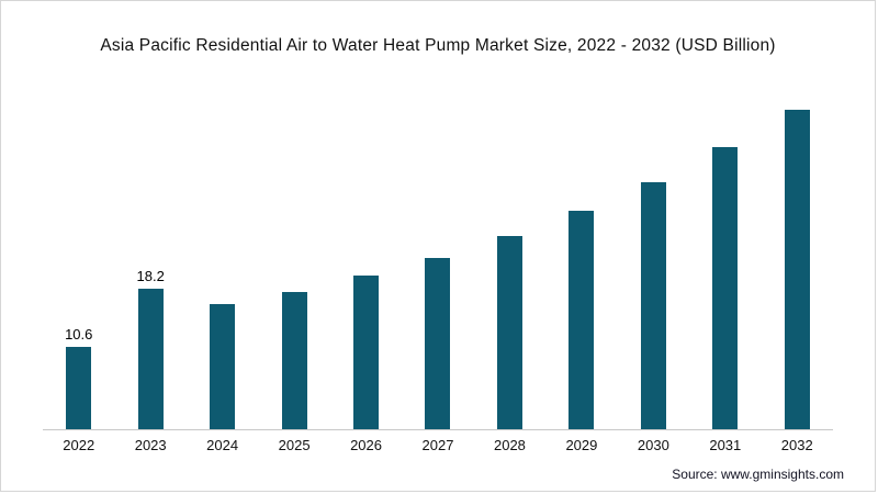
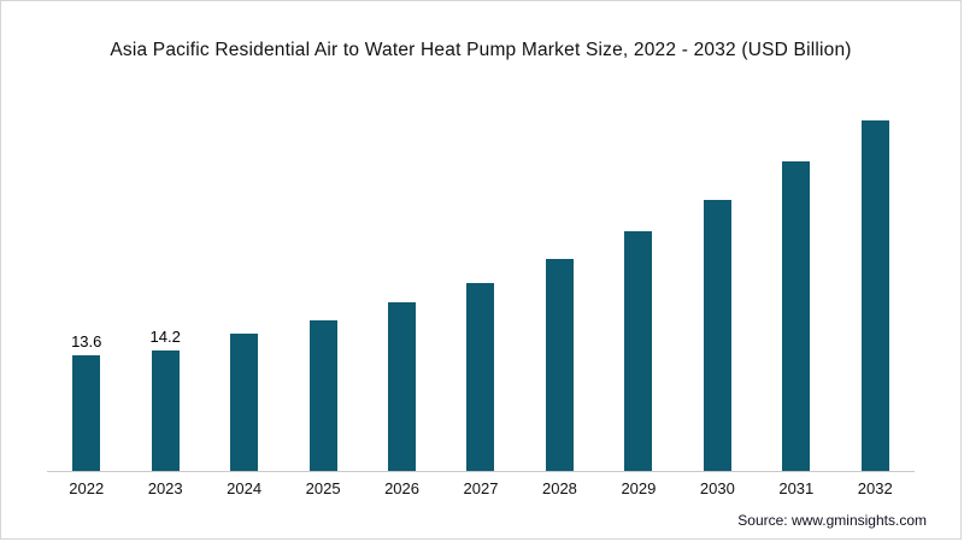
2022: 10.6 -> 13.6
2023: 18.2 -> 14.2
